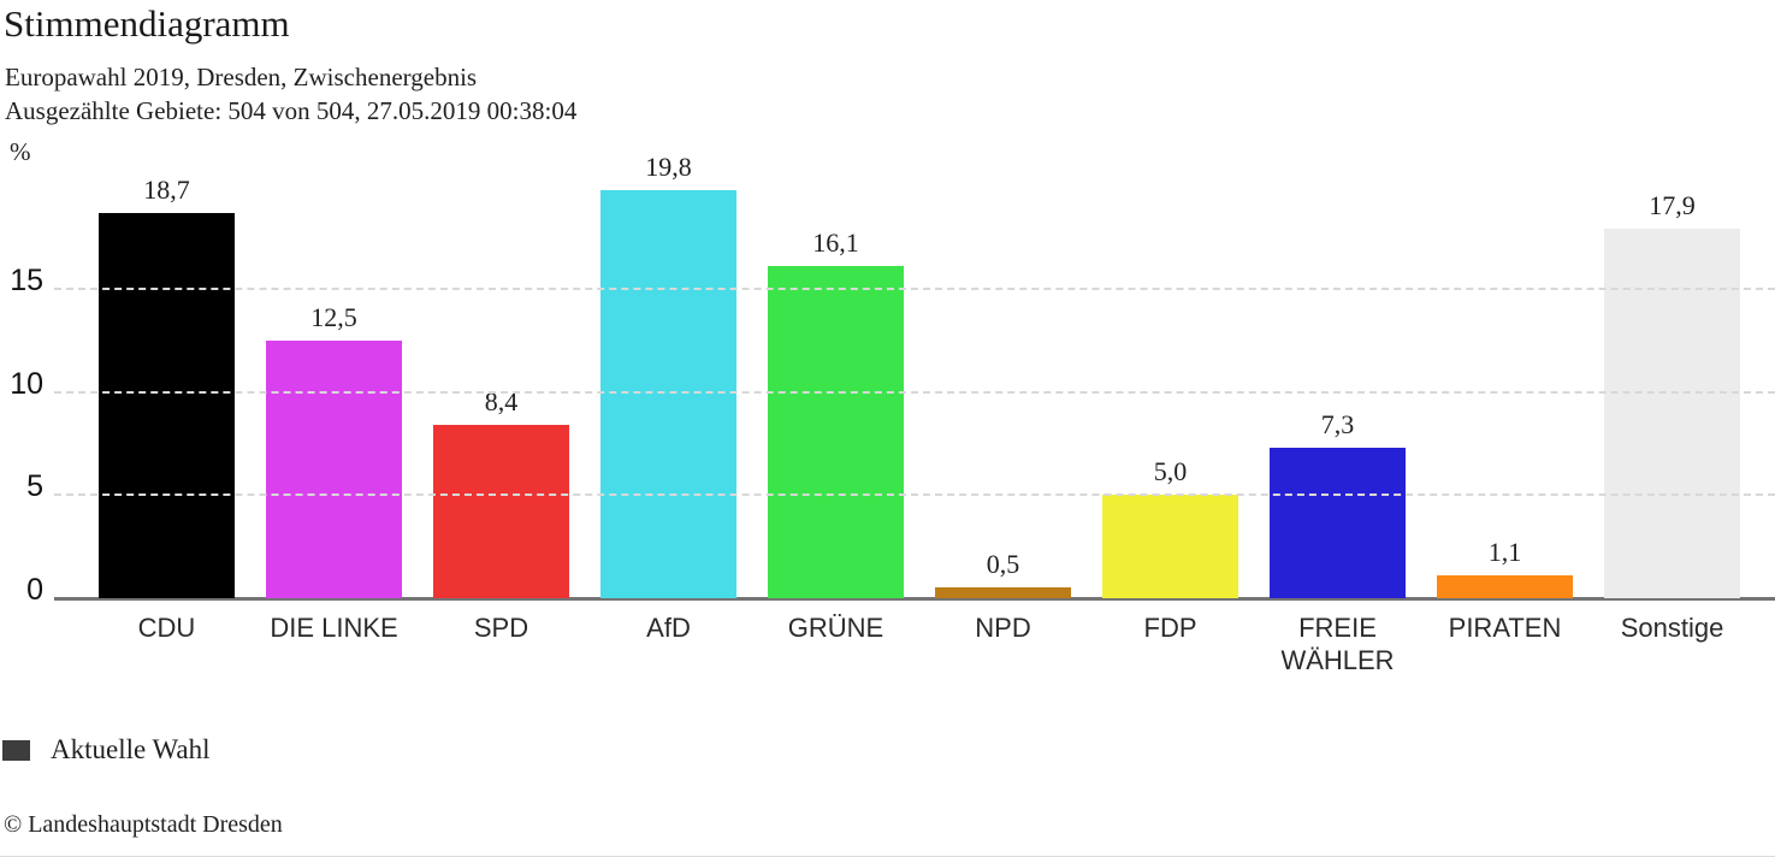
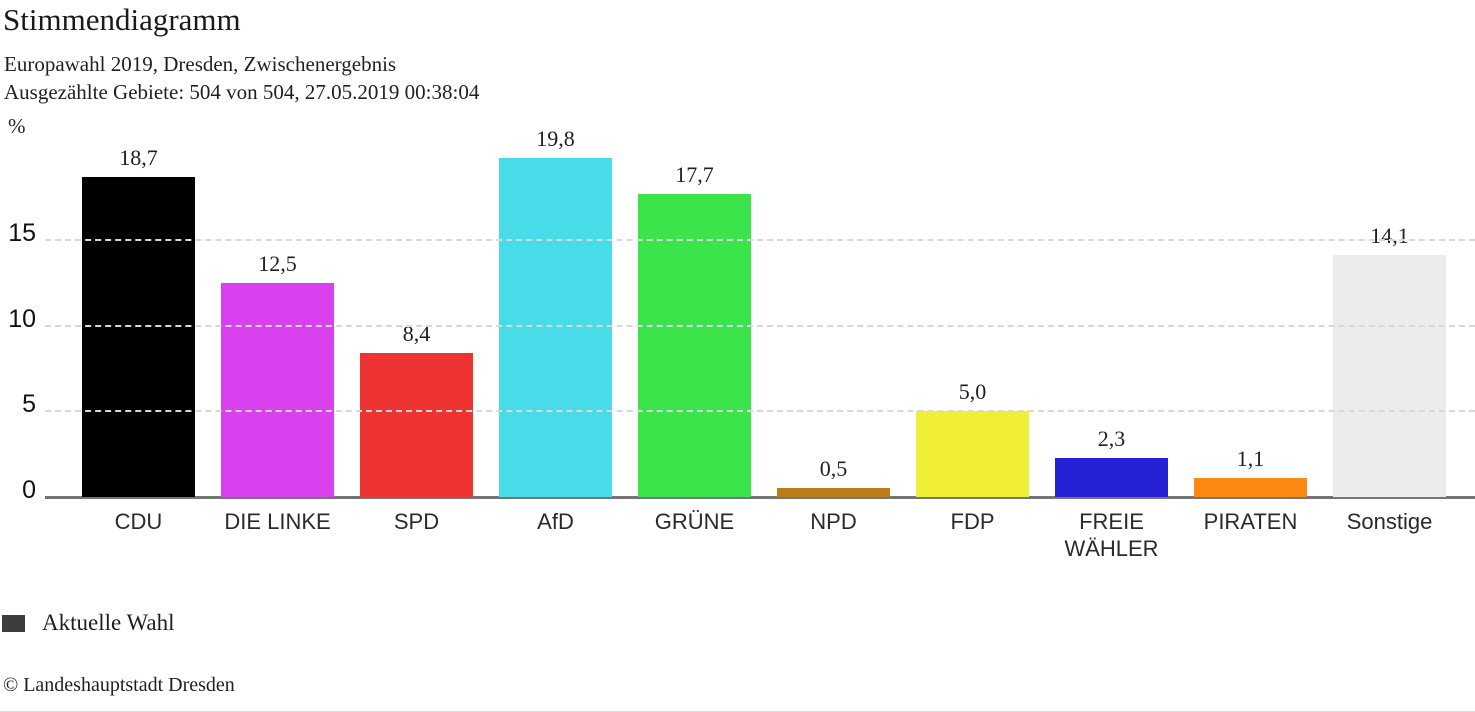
GRÜNE: 16,1 -> 17,7
FREIE WÄHLER: 7,3 -> 2,3
Sonstige: 17,9 -> 14,1
